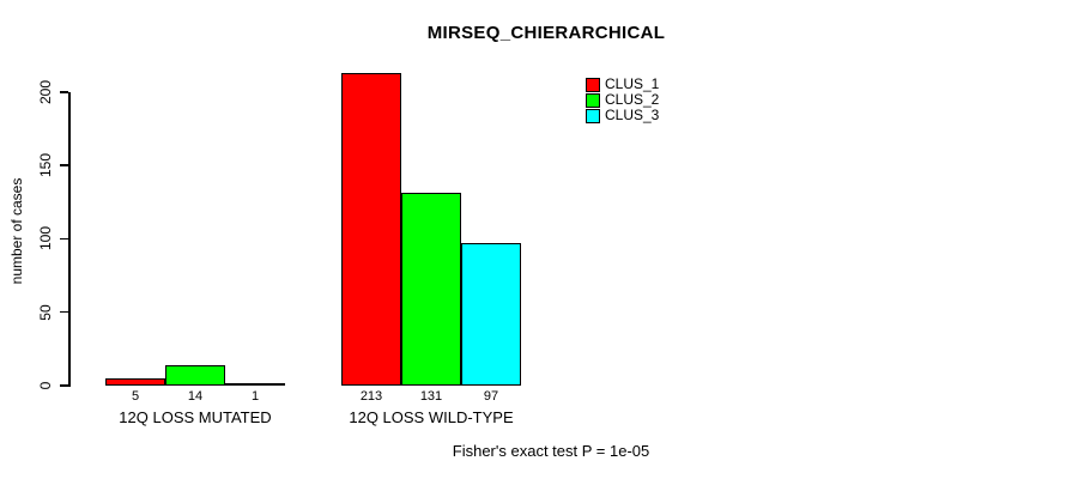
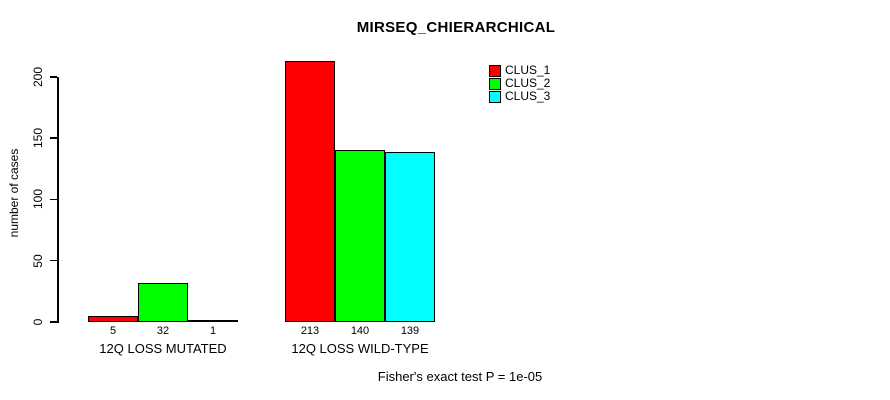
CLUS_2/12Q LOSS MUTATED: 14 -> 32
CLUS_2/12Q LOSS WILD-TYPE: 131 -> 140
CLUS_3/12Q LOSS WILD-TYPE: 97 -> 139
